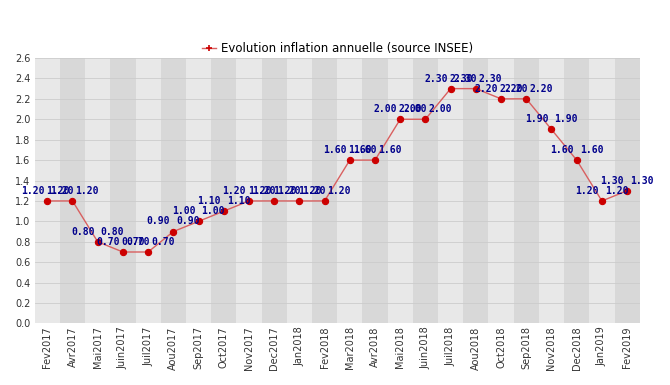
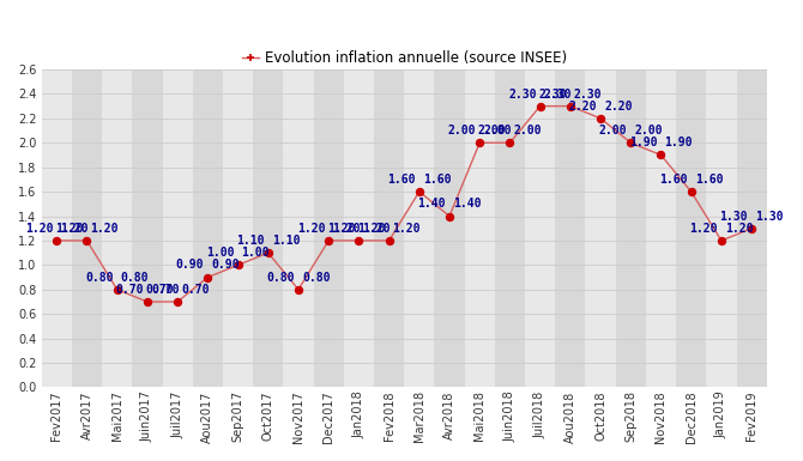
Nov2017: 1.20 -> 0.80
Avr2018: 1.60 -> 1.40
Sep2018: 2.20 -> 2.00
